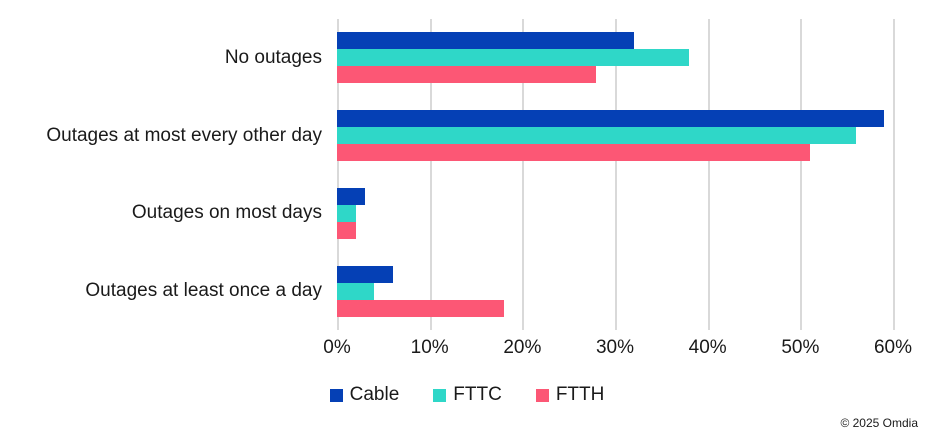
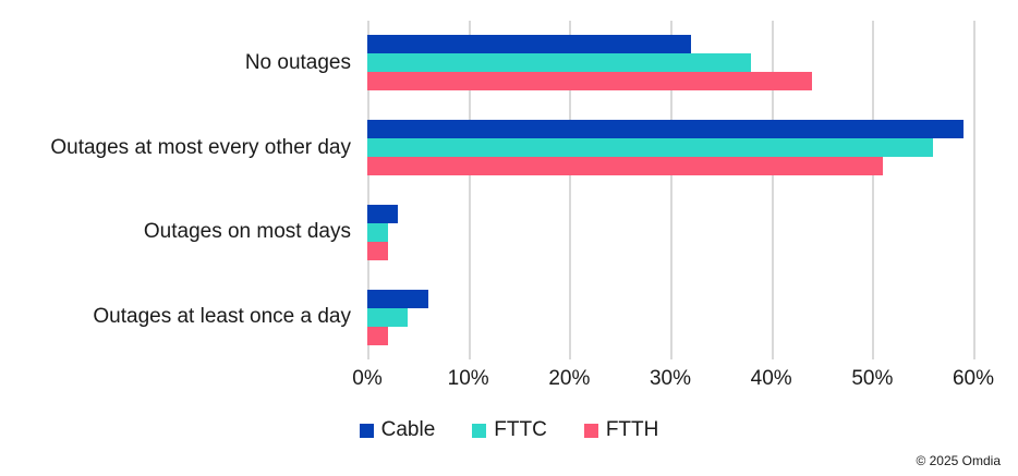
FTTH/No outages: 28% -> 44%
FTTH/Outages at least once a day: 18% -> 2%
